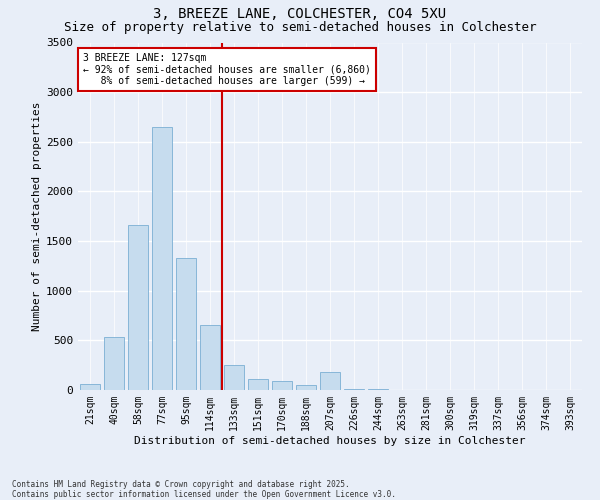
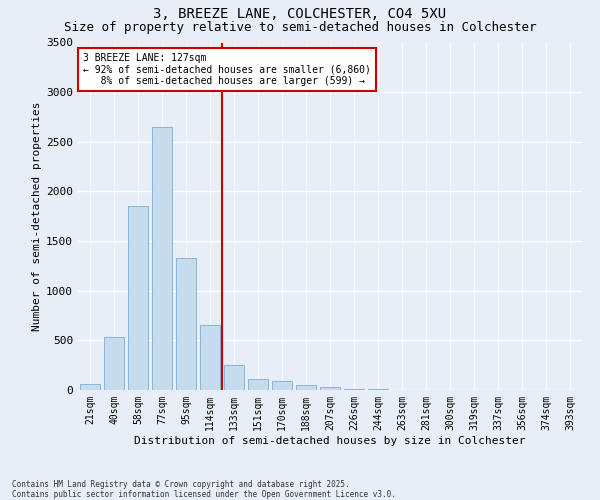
58sqm: 1660 -> 1850
207sqm: 180 -> 30
